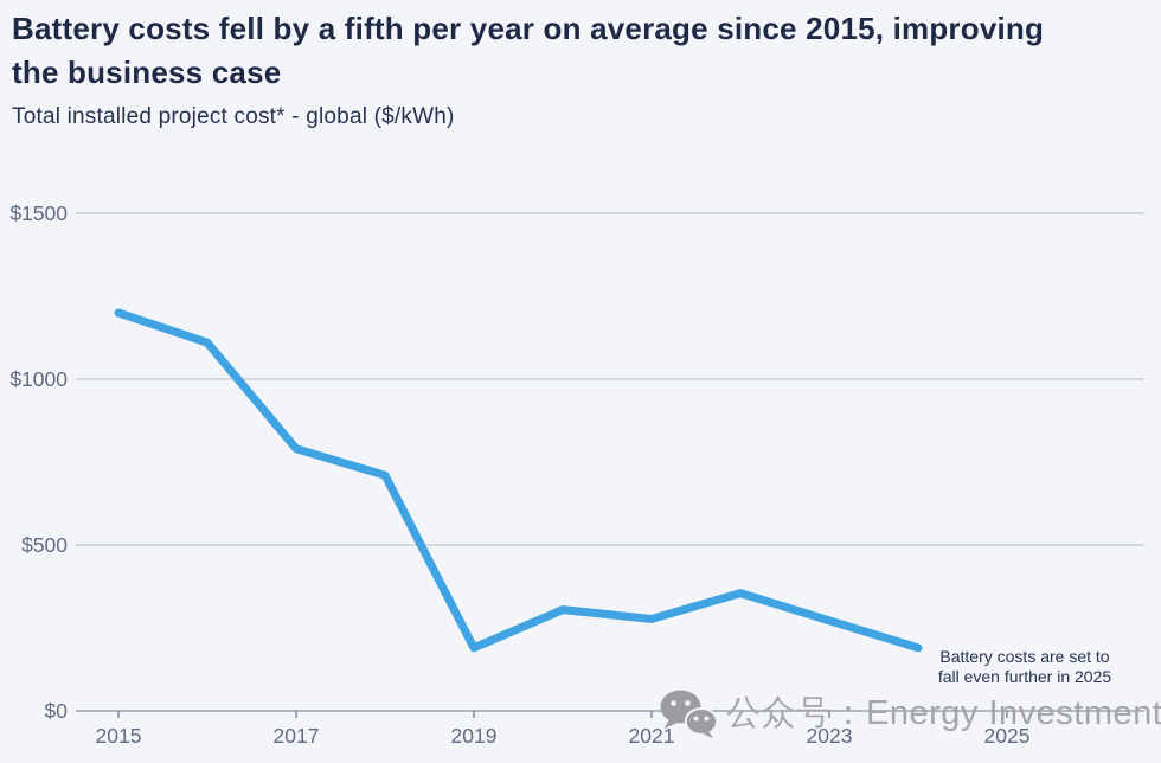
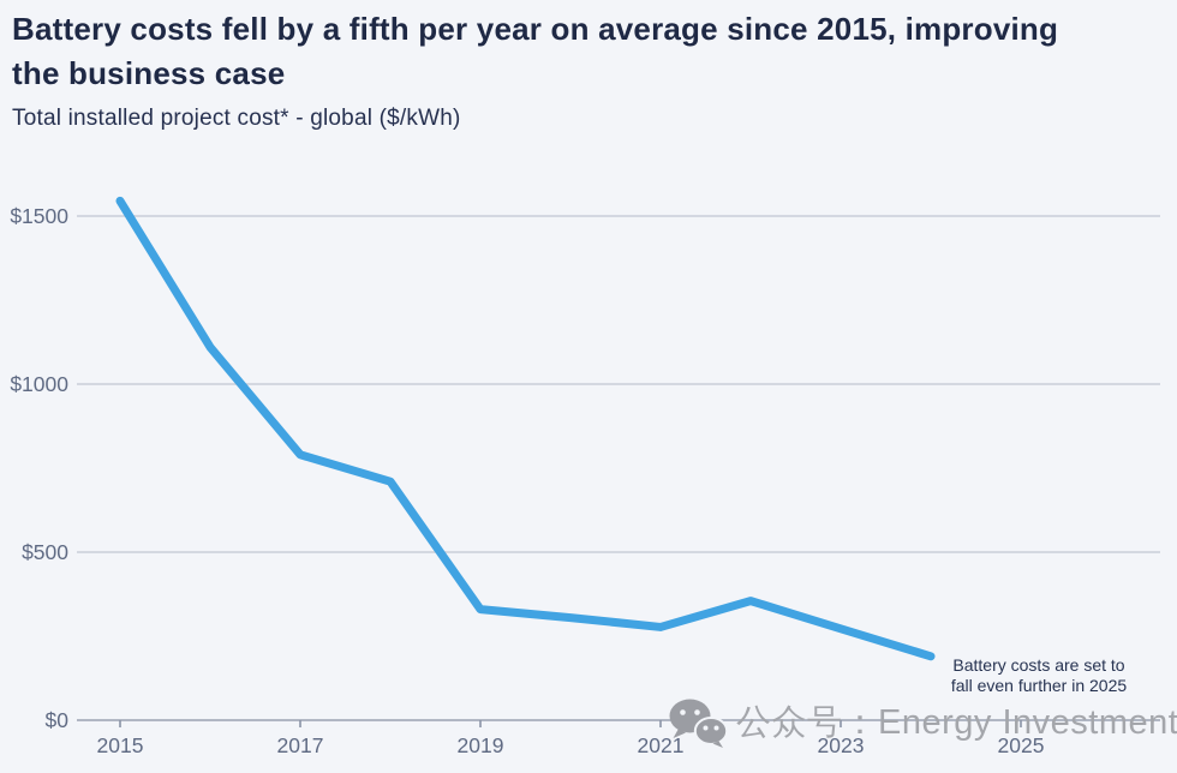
2015: $1200 -> $1540
2019: $190 -> $330
